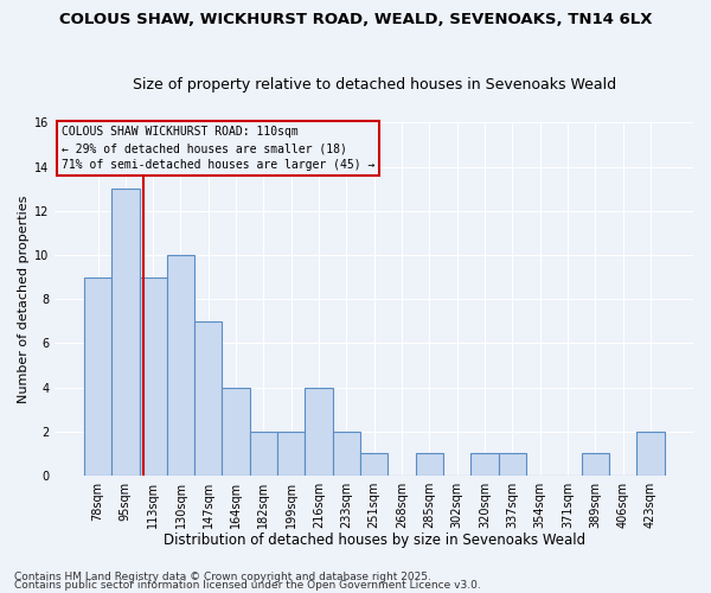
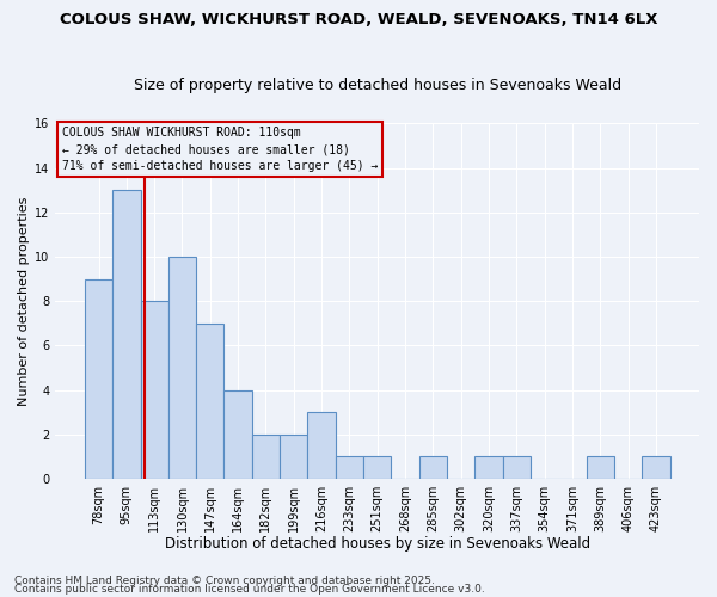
113sqm: 9 -> 8
216sqm: 4 -> 3
233sqm: 2 -> 1
423sqm: 2 -> 1
